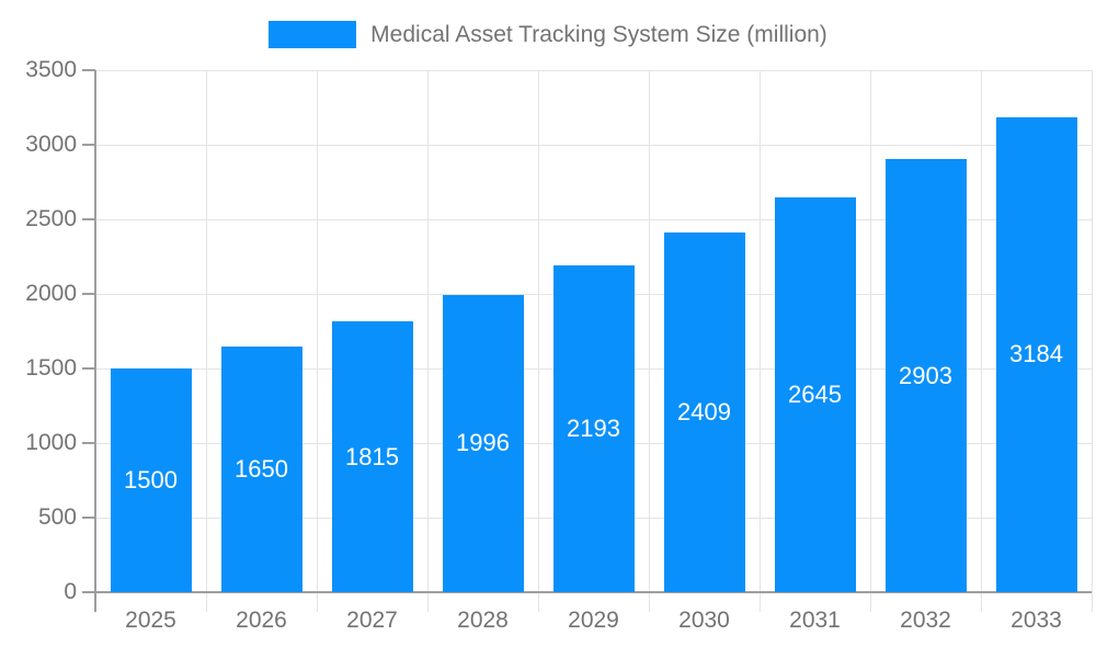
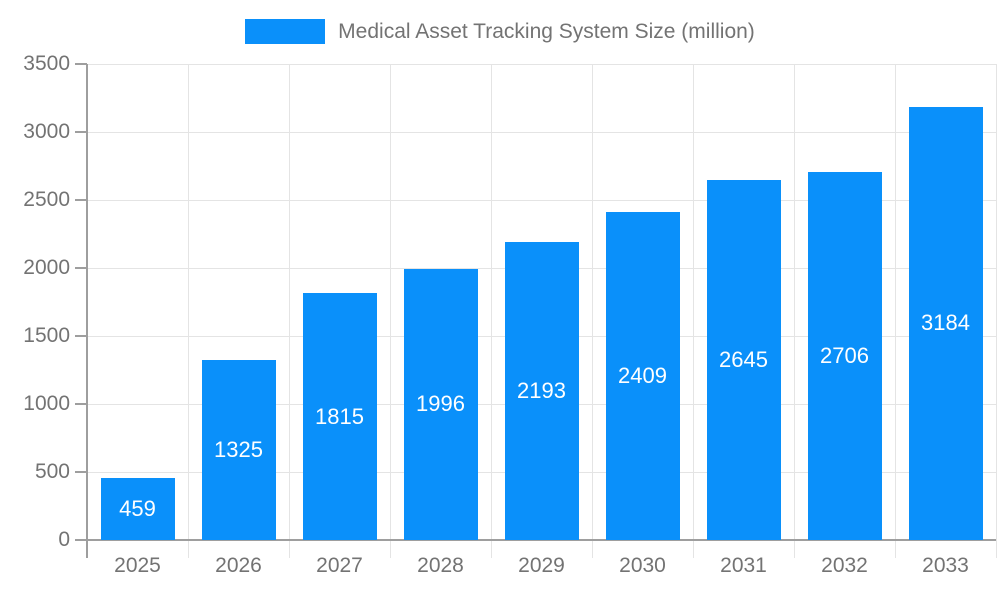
2025: 1500 -> 459
2026: 1650 -> 1325
2032: 2903 -> 2706
